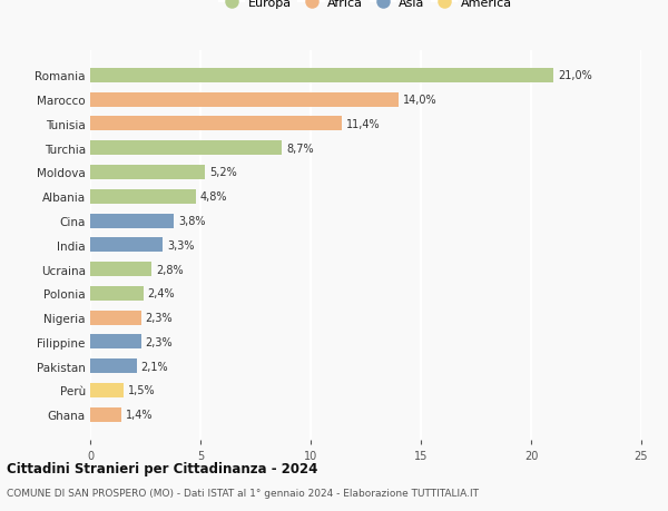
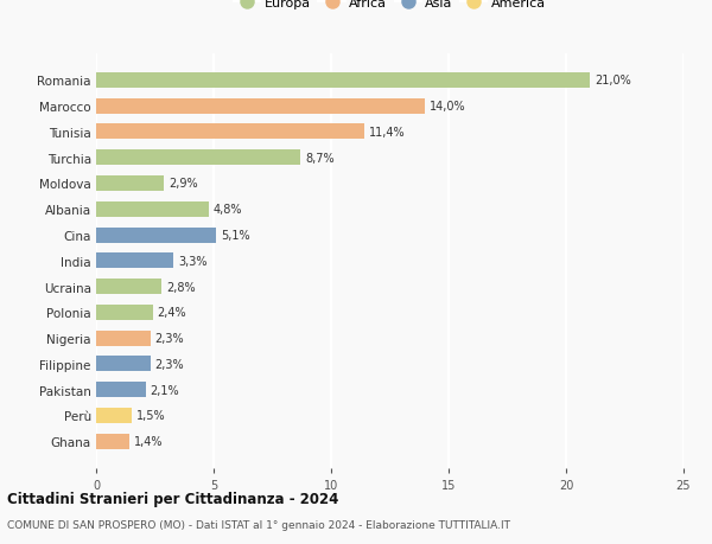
Moldova: 5,2% -> 2,9%
Cina: 3,8% -> 5,1%
